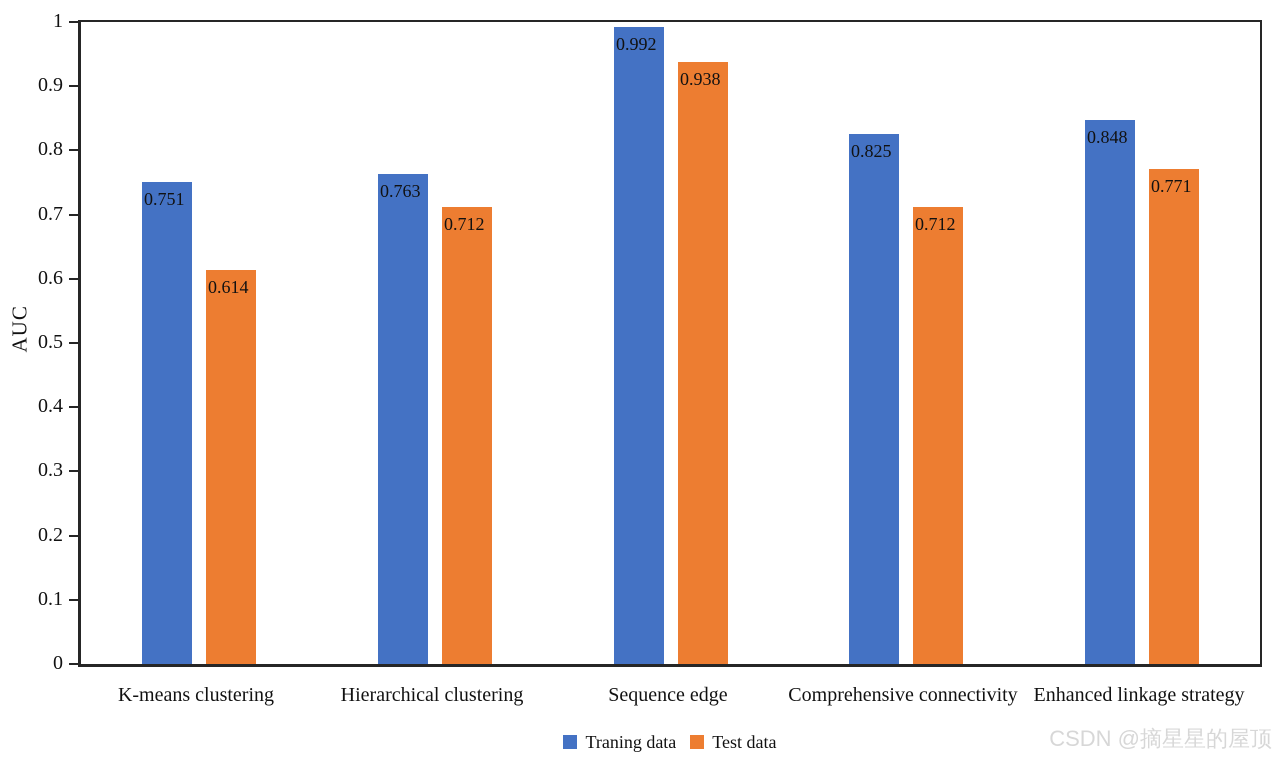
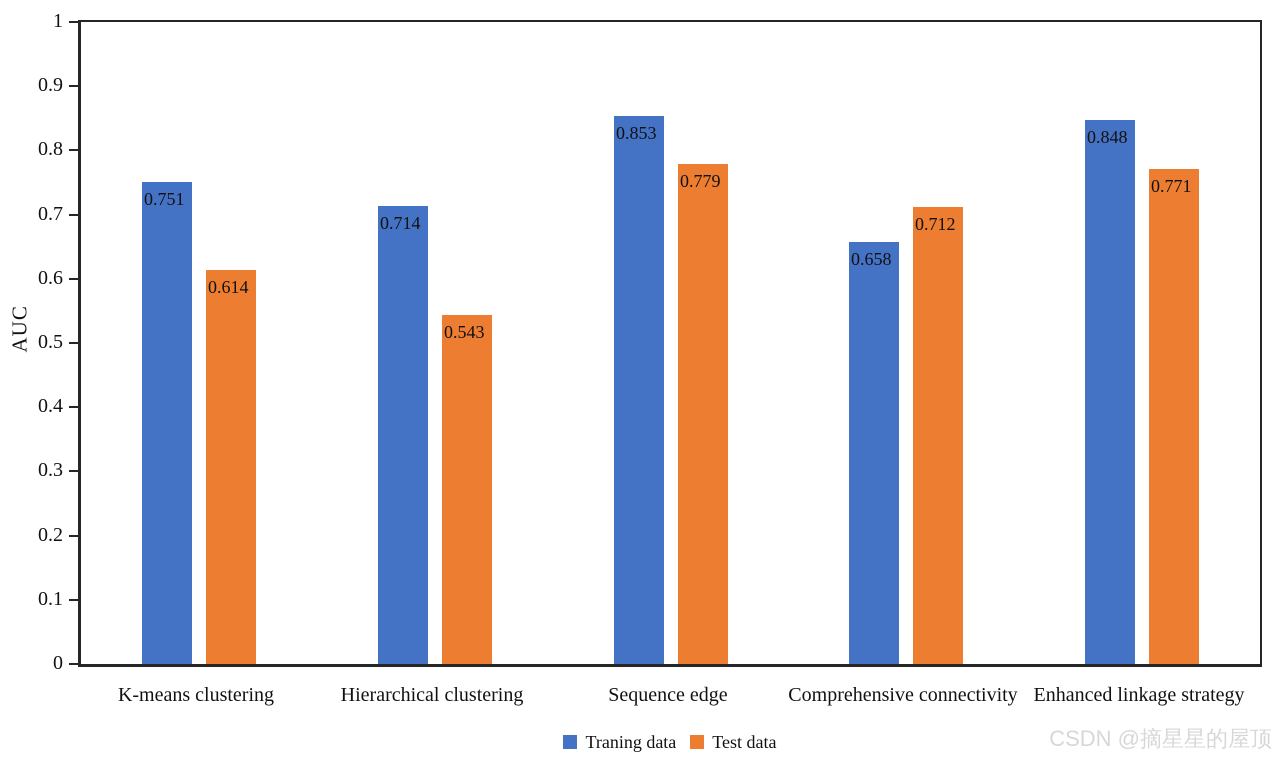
Traning data/Hierarchical clustering: 0.763 -> 0.714
Test data/Hierarchical clustering: 0.712 -> 0.543
Traning data/Sequence edge: 0.992 -> 0.853
Test data/Sequence edge: 0.938 -> 0.779
Traning data/Comprehensive connectivity: 0.825 -> 0.658
